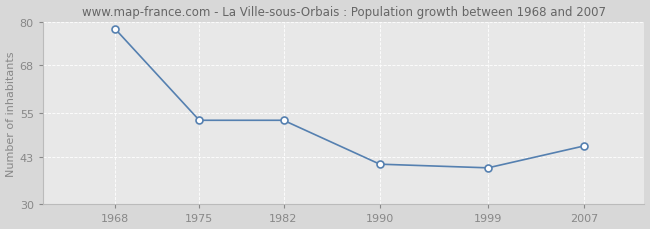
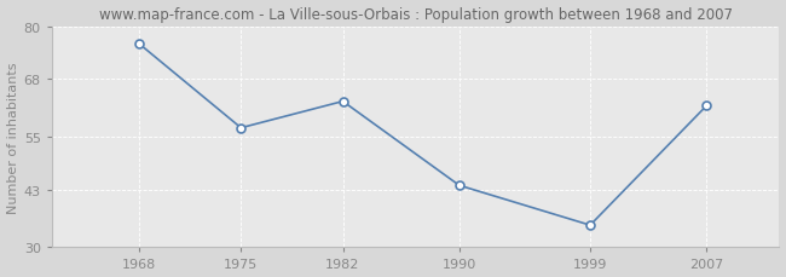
1968: 78 -> 76
1975: 53 -> 57
1982: 53 -> 63
1990: 41 -> 44
1999: 40 -> 35
2007: 46 -> 62
